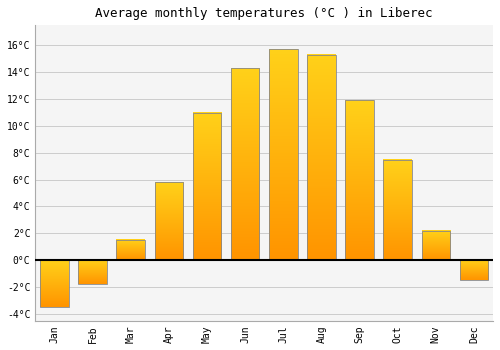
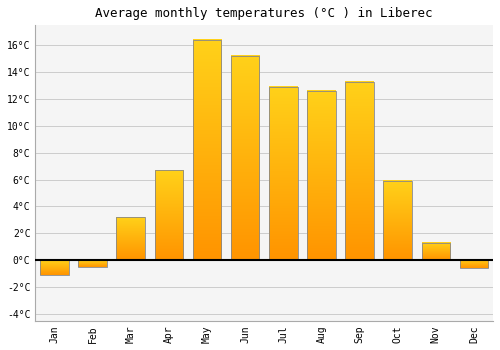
Jan: -3.5°C -> -1.1°C
Feb: -1.8°C -> -0.5°C
Mar: 1.5°C -> 3.2°C
Apr: 5.8°C -> 6.7°C
May: 11.0°C -> 16.4°C
Jun: 14.3°C -> 15.2°C
Jul: 15.7°C -> 12.9°C
Aug: 15.3°C -> 12.6°C
Sep: 11.9°C -> 13.3°C
Oct: 7.5°C -> 5.9°C
Nov: 2.2°C -> 1.3°C
Dec: -1.5°C -> -0.6°C
